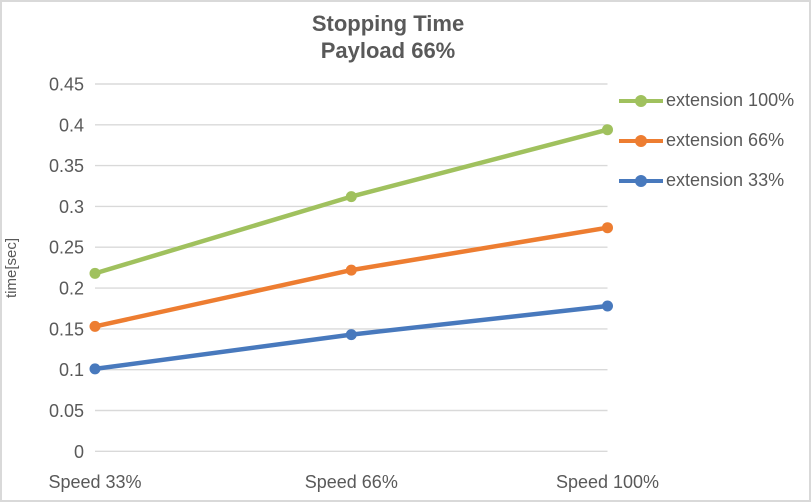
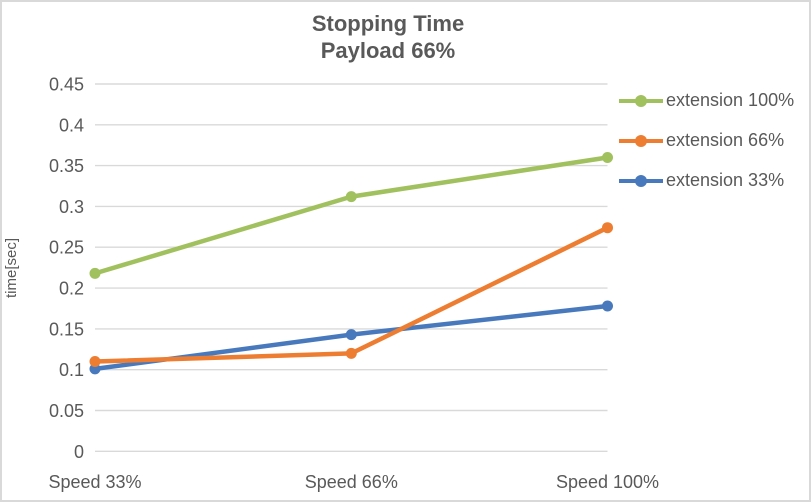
extension 66%/Speed 33%: 0.15 -> 0.11
extension 66%/Speed 66%: 0.22 -> 0.12
extension 100%/Speed 100%: 0.39 -> 0.36
